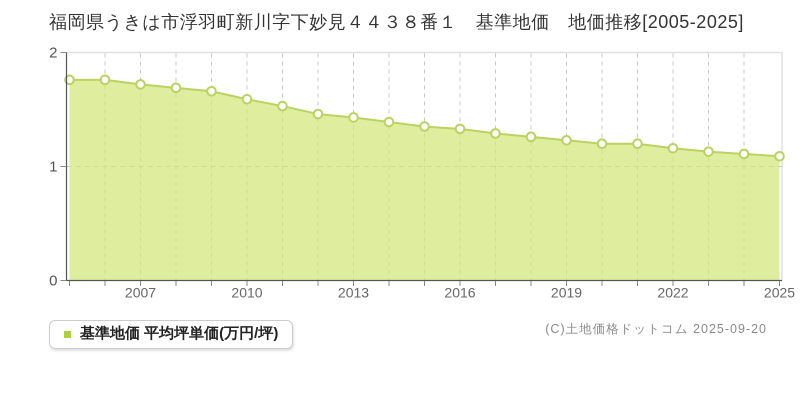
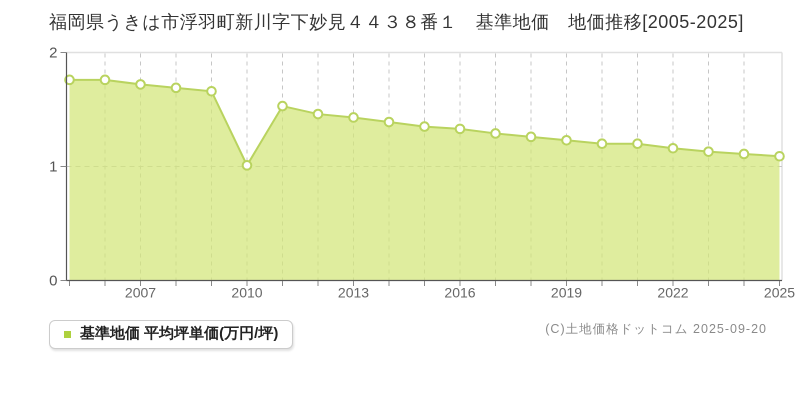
2010: 1.59 -> 1.01
